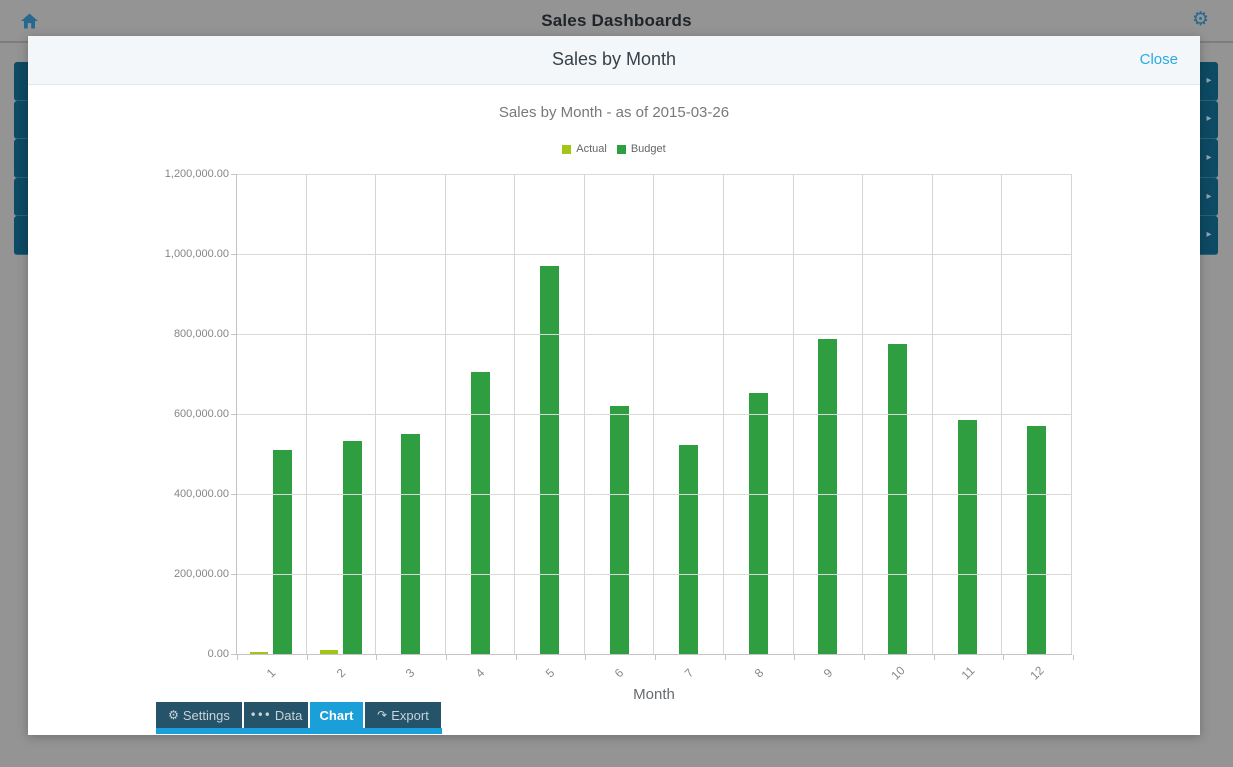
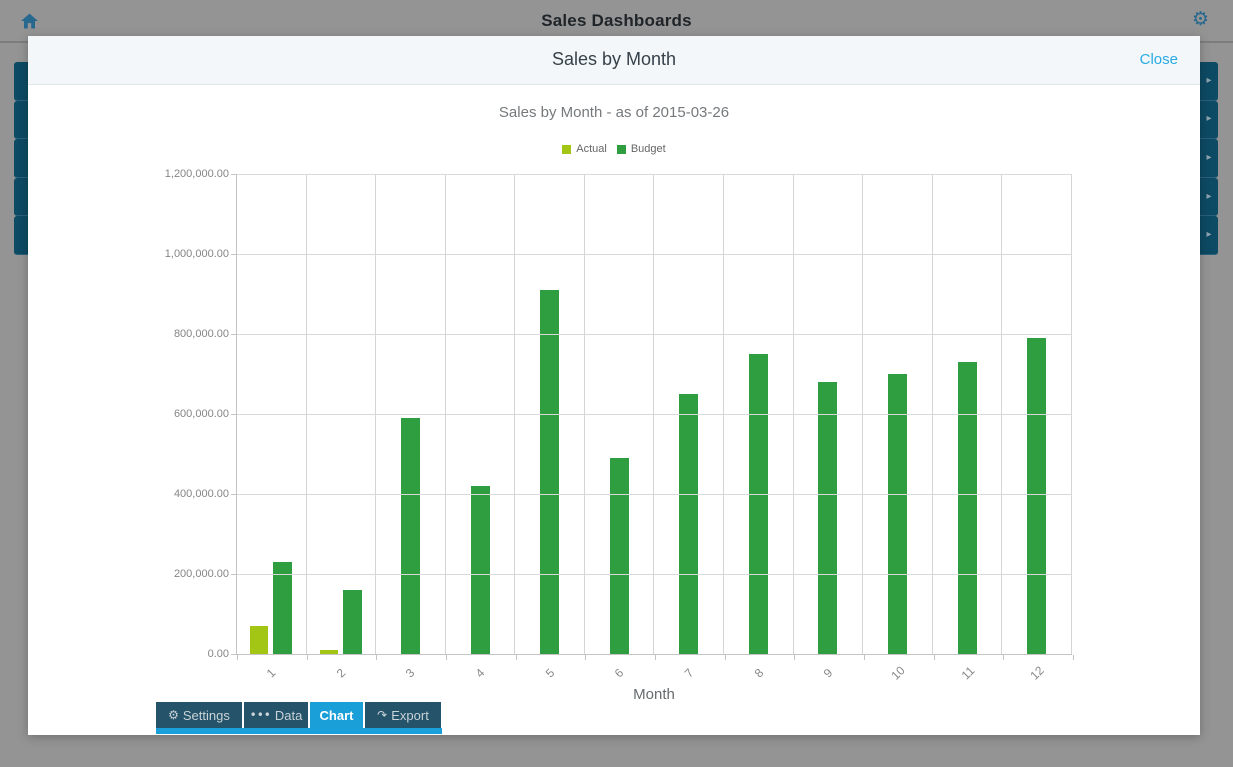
Actual/1: 10000 -> 70000
Budget/1: 510000 -> 230000
Budget/2: 530000 -> 160000
Budget/3: 550000 -> 590000
Budget/4: 710000 -> 420000
Budget/5: 970000 -> 910000
Budget/6: 620000 -> 490000
Budget/7: 520000 -> 650000
Budget/8: 650000 -> 750000
Budget/9: 790000 -> 680000
Budget/10: 780000 -> 700000
Budget/11: 580000 -> 730000
Budget/12: 570000 -> 790000
